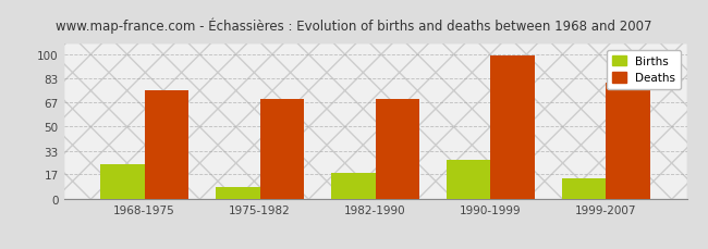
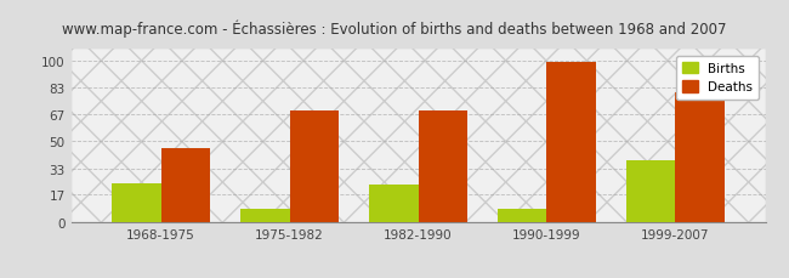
Deaths/1968-1975: 75 -> 46
Births/1982-1990: 18 -> 23
Births/1990-1999: 27 -> 8
Births/1999-2007: 14 -> 38
